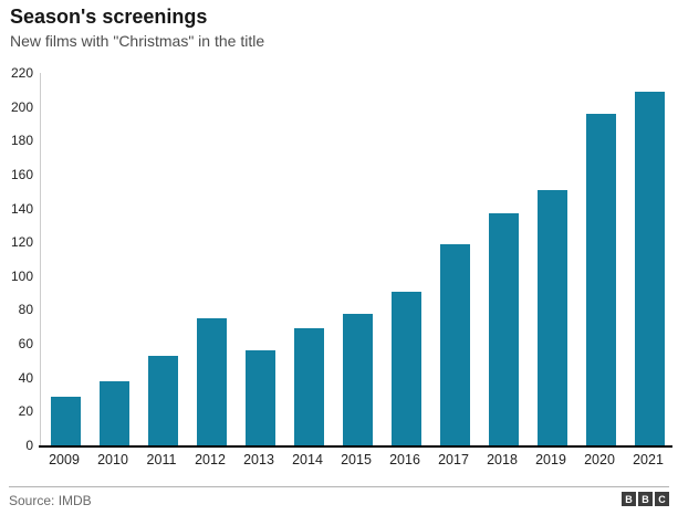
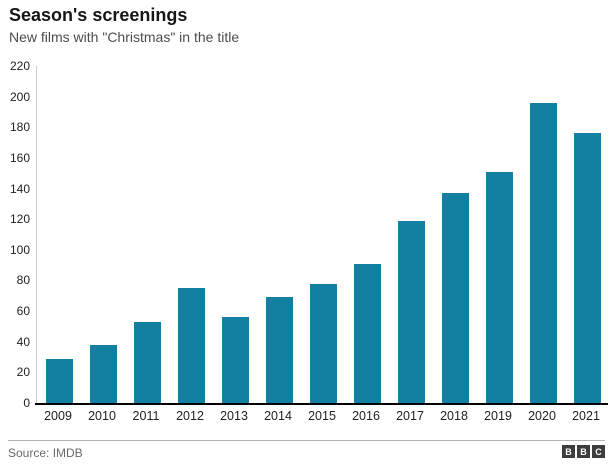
2021: 209 -> 176
